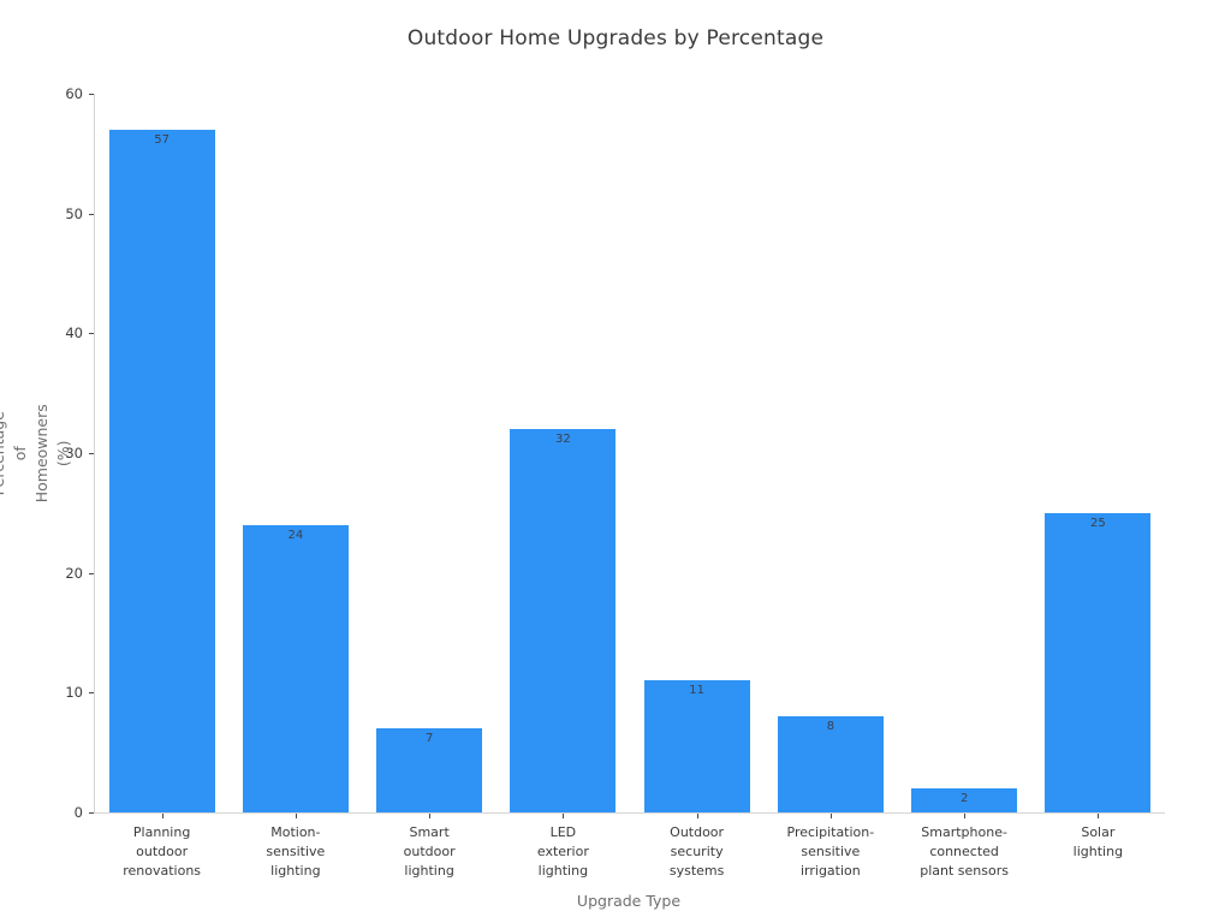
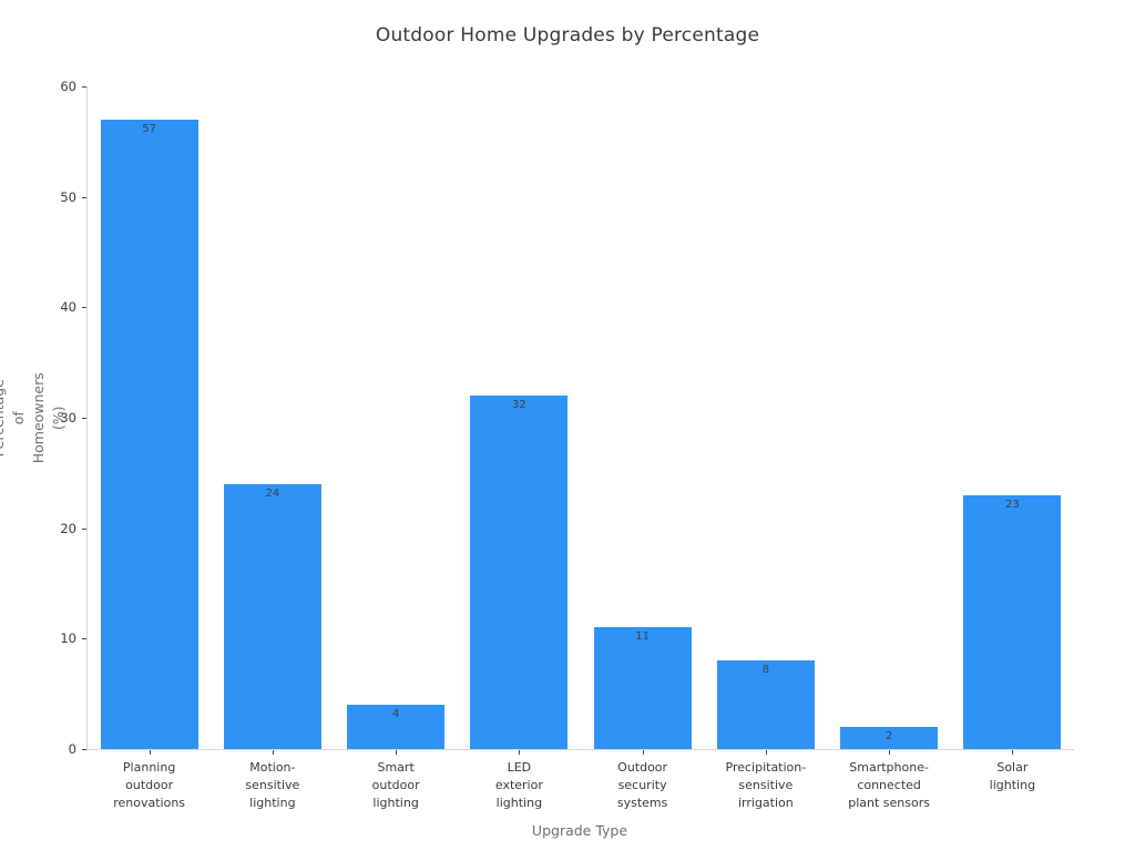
Smart outdoor lighting: 7 -> 4
Solar lighting: 25 -> 23
